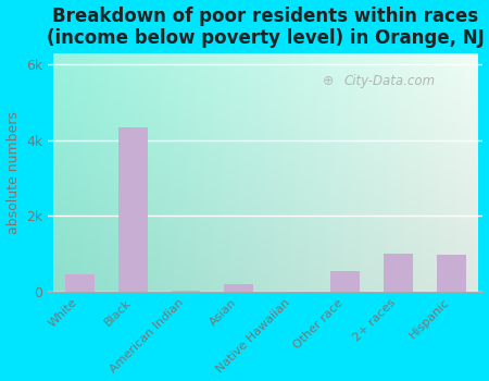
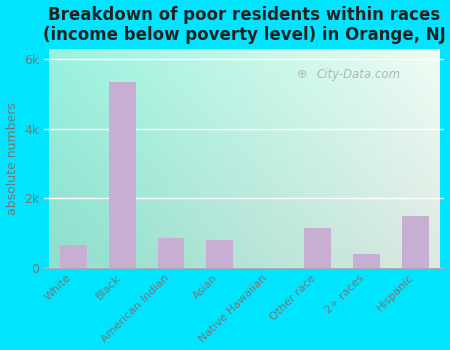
White: 0.45k -> 0.65k
Black: 4.35k -> 5.35k
American Indian: 0.03k -> 0.85k
Asian: 0.20k -> 0.80k
Other race: 0.55k -> 1.15k
2+ races: 1.00k -> 0.40k
Hispanic: 0.98k -> 1.50k
